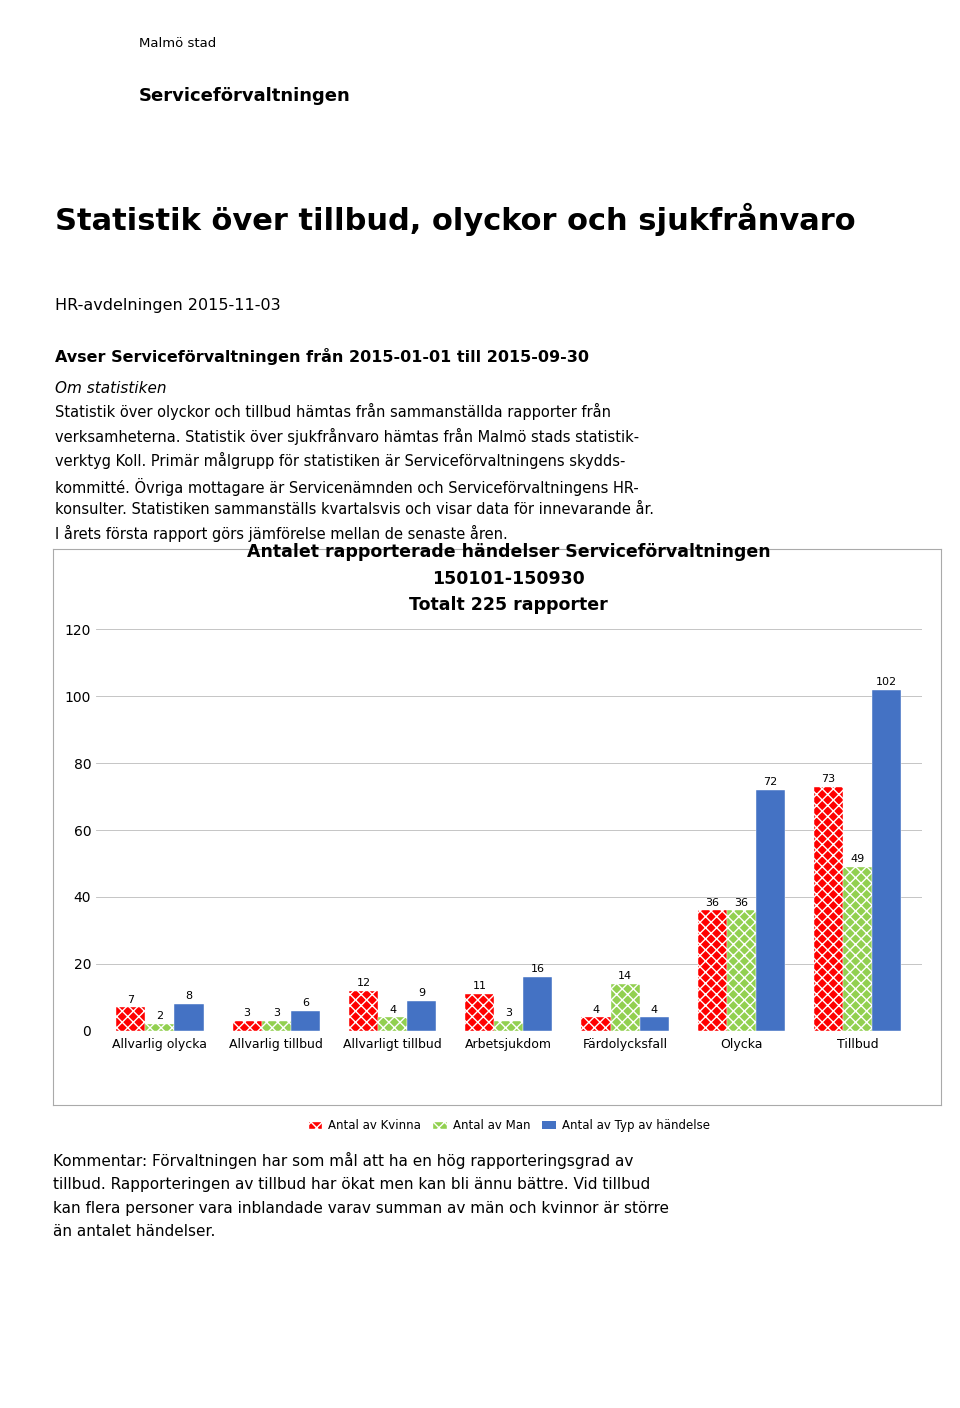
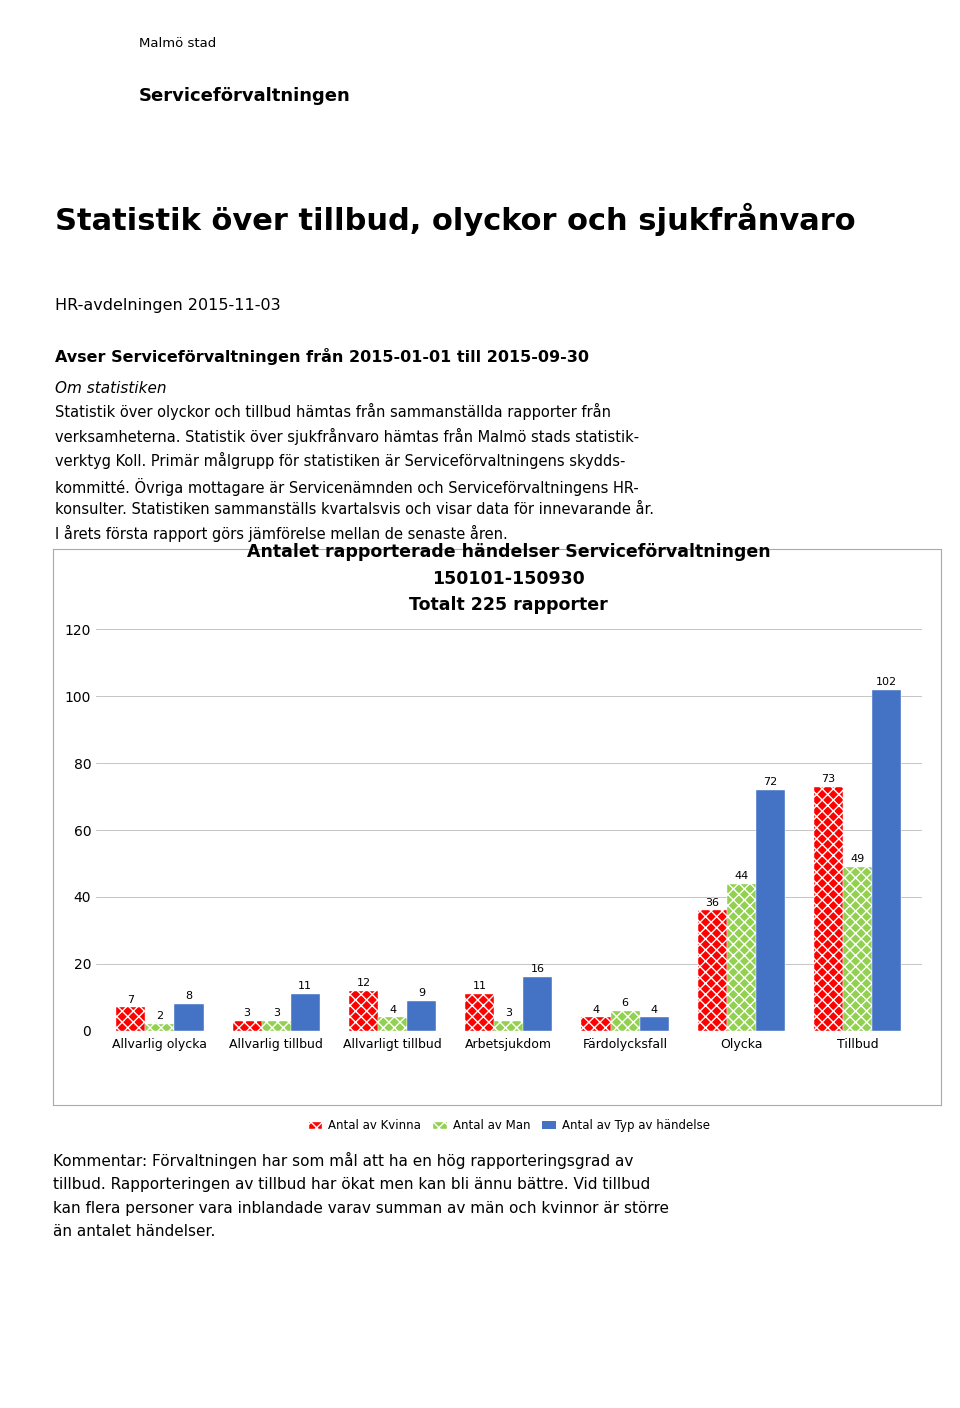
Antal av Typ av händelse/Allvarlig tillbud: 6 -> 11
Antal av Man/Färdolycksfall: 14 -> 6
Antal av Man/Olycka: 36 -> 44
